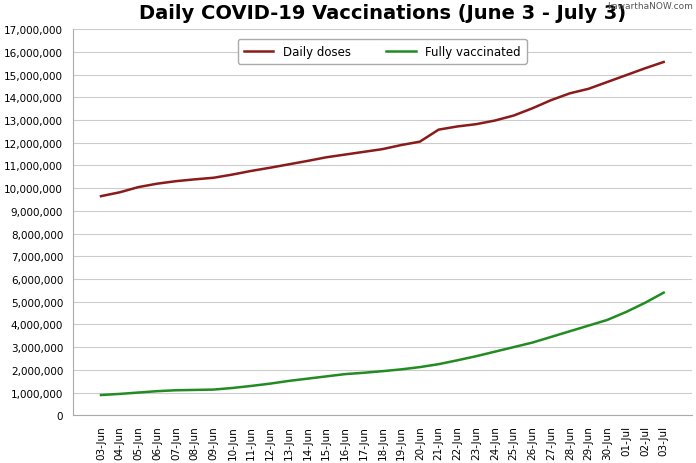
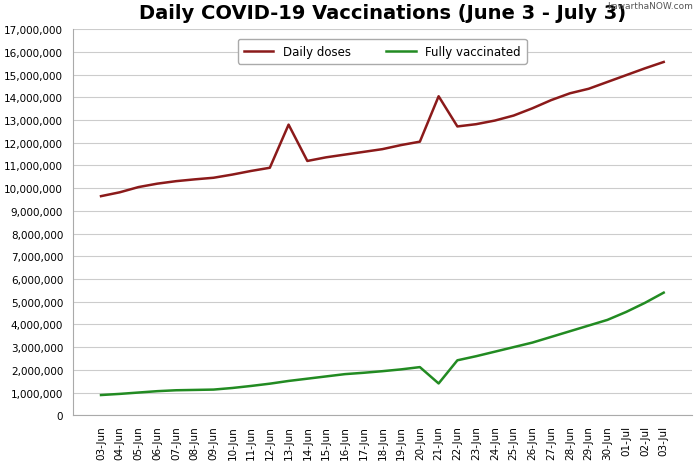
Daily doses/13-Jun: 11,050,000 -> 12,800,000
Daily doses/21-Jun: 12,580,000 -> 14,050,000
Fully vaccinated/21-Jun: 2,250,000 -> 1,400,000
